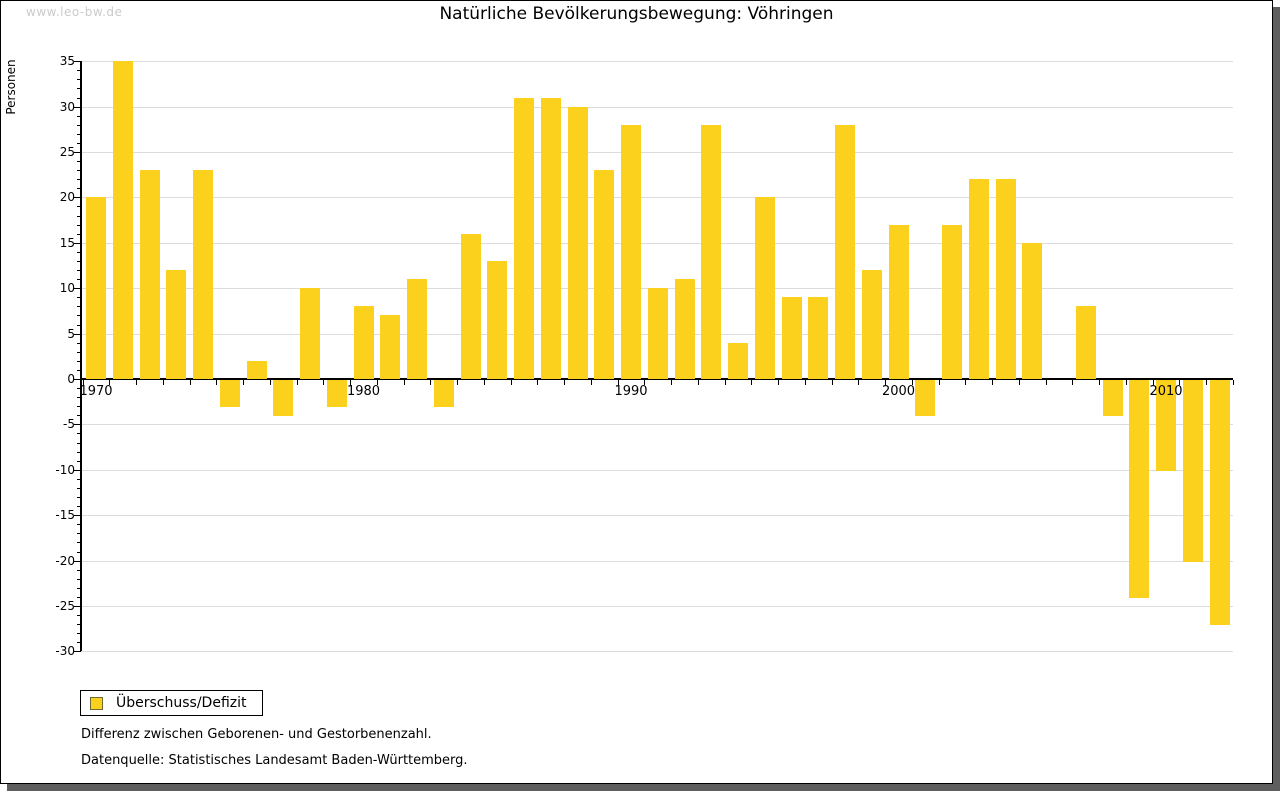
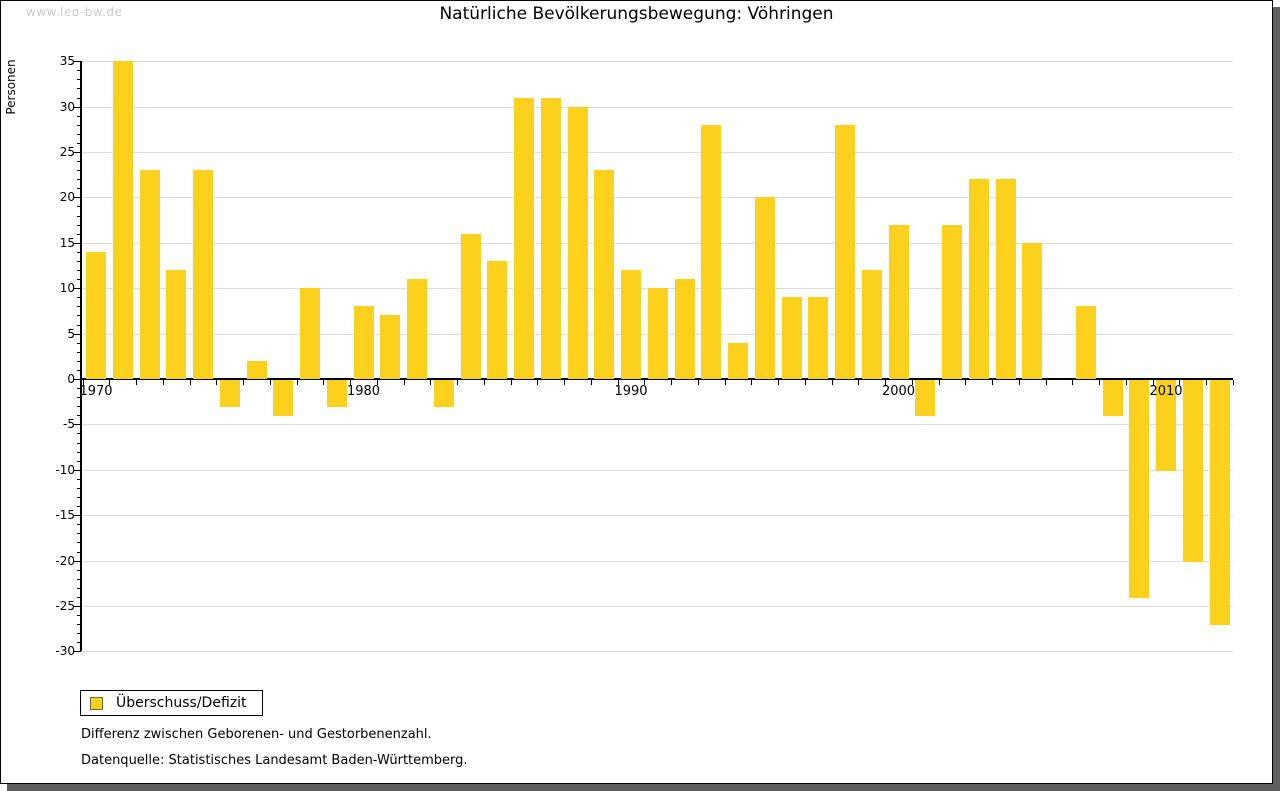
1970: 20 -> 14
1990: 28 -> 12
